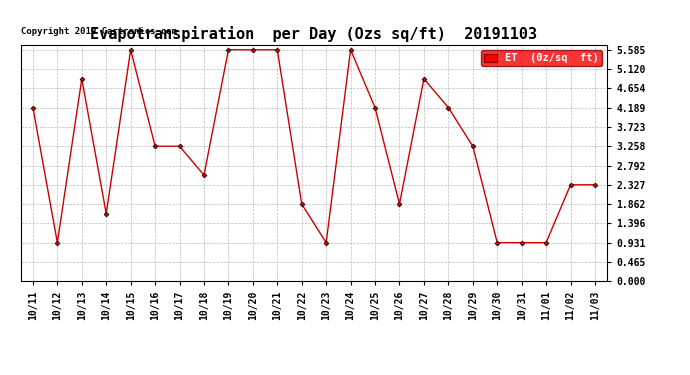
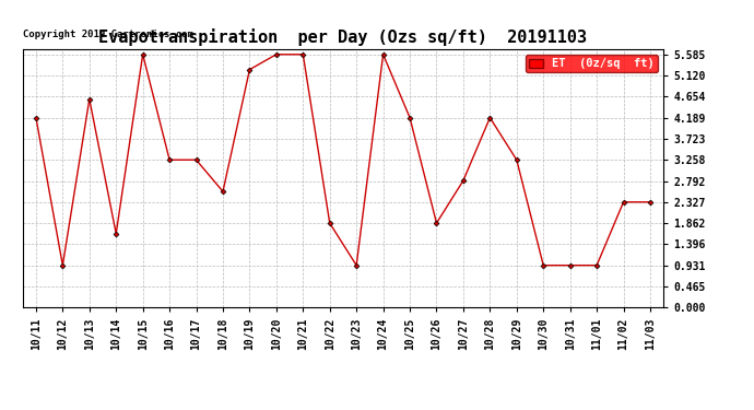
10/13: 4.88 -> 4.60
10/19: 5.58 -> 5.25
10/27: 4.88 -> 2.80
